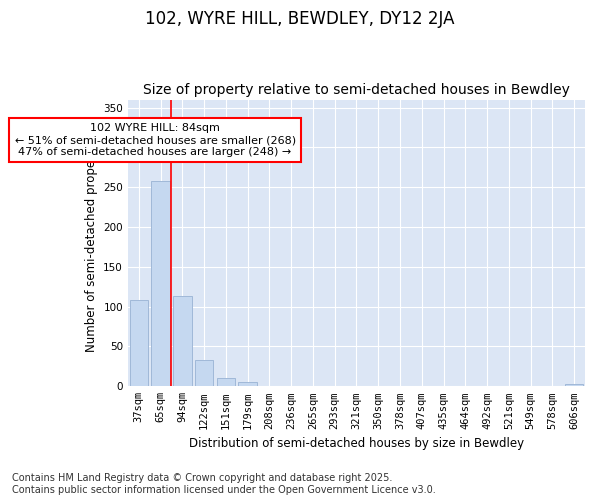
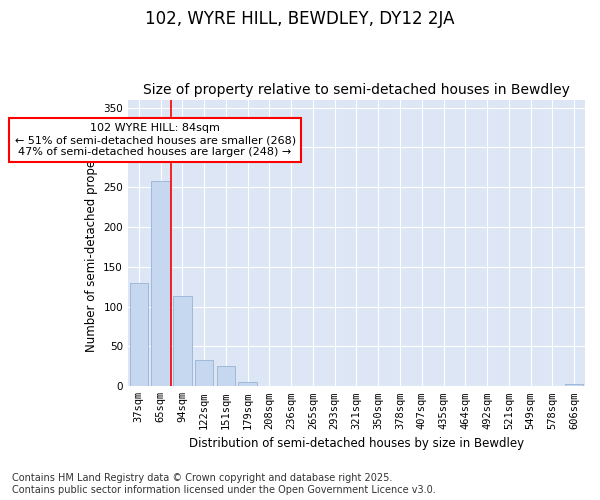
37sqm: 108 -> 130
151sqm: 10 -> 26
